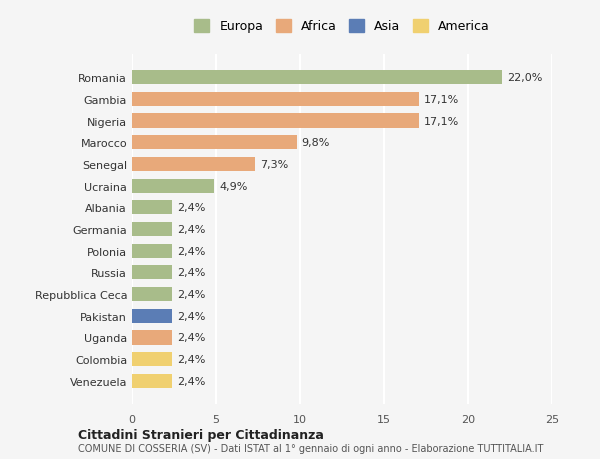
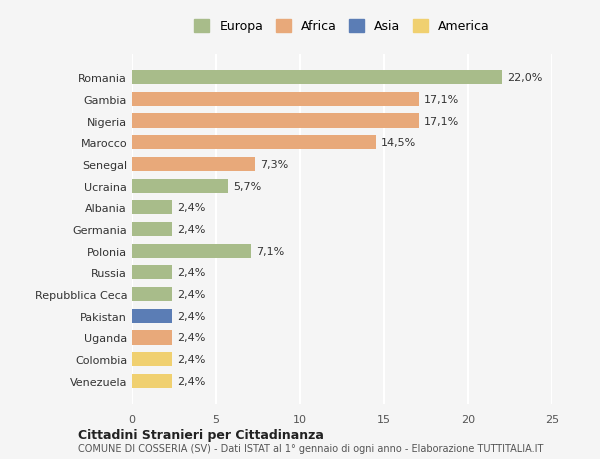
Marocco: 9,8% -> 14,5%
Ucraina: 4,9% -> 5,7%
Polonia: 2,4% -> 7,1%
